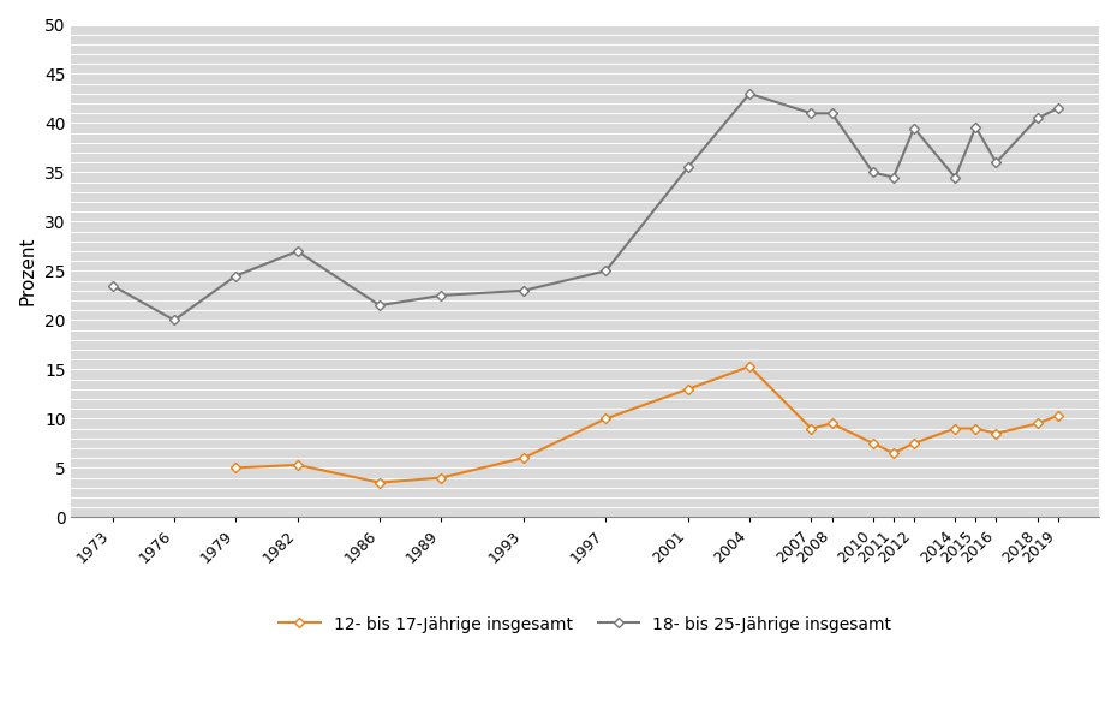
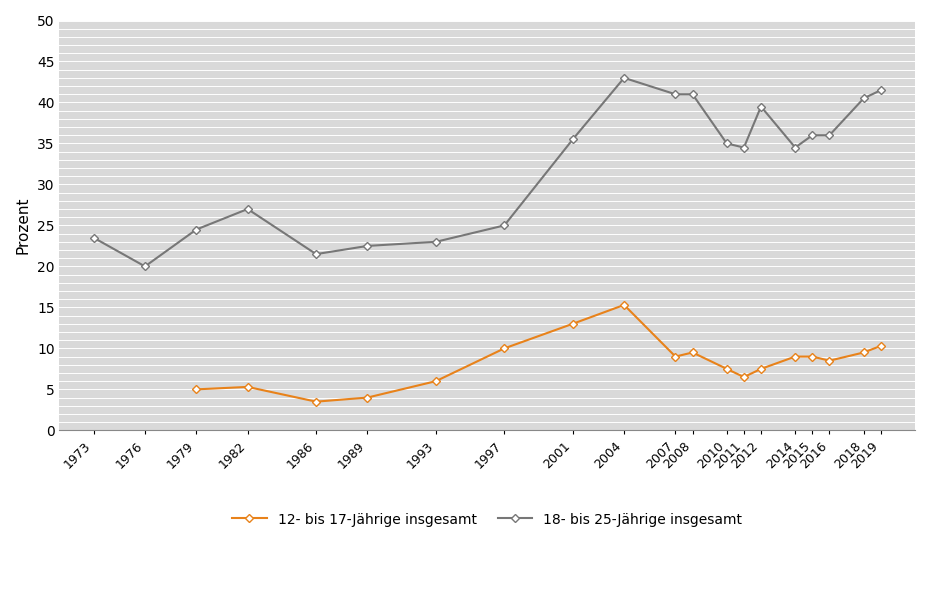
18- bis 25-Jährige insgesamt/2015: 39.6 -> 36.0
